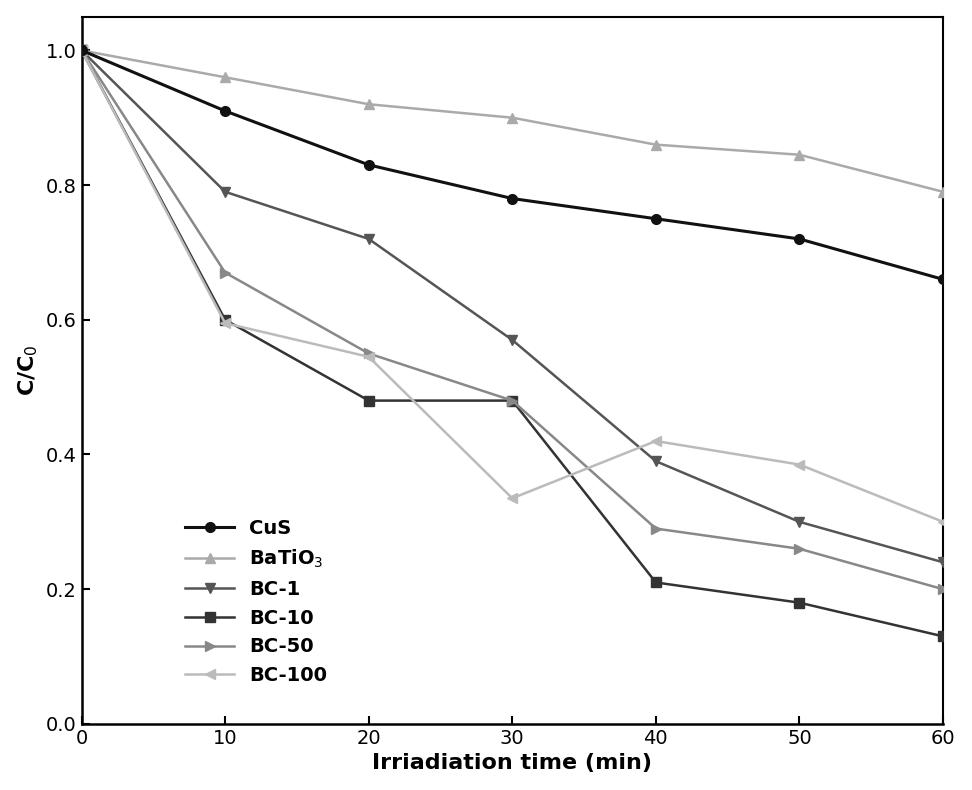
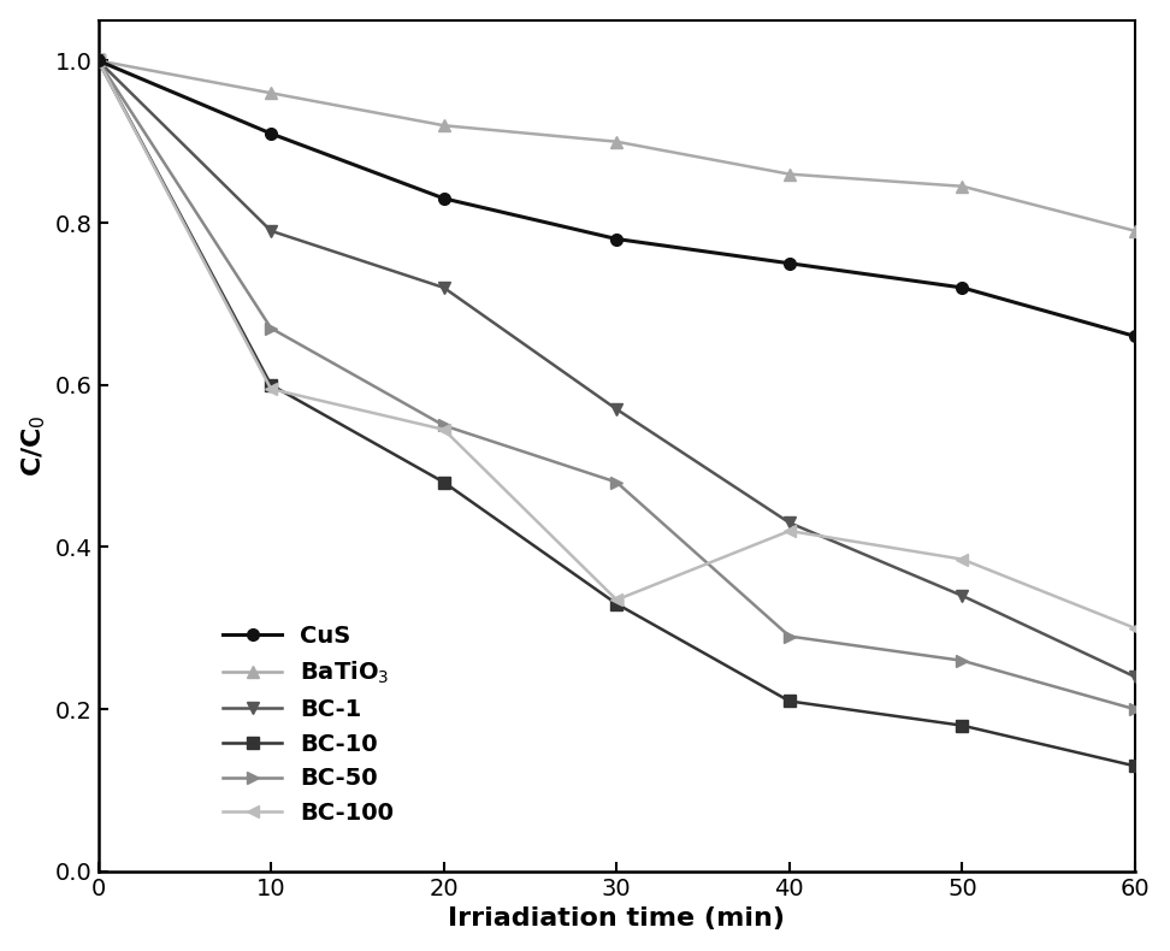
BC-10/30: 0.48 -> 0.33
BC-1/40: 0.39 -> 0.43
BC-1/50: 0.30 -> 0.34
